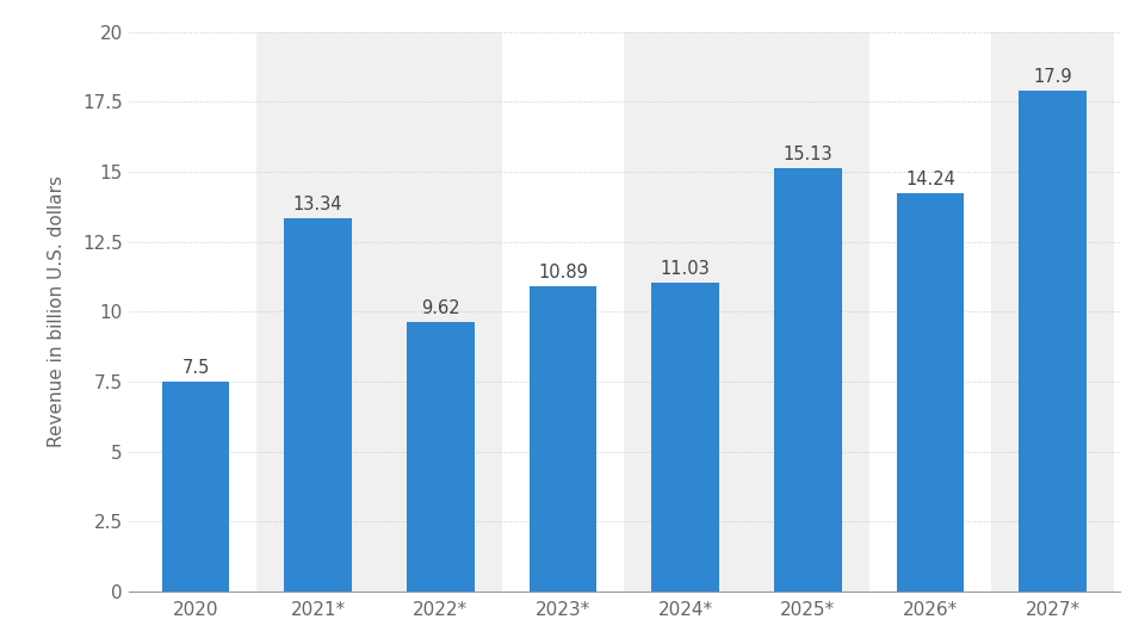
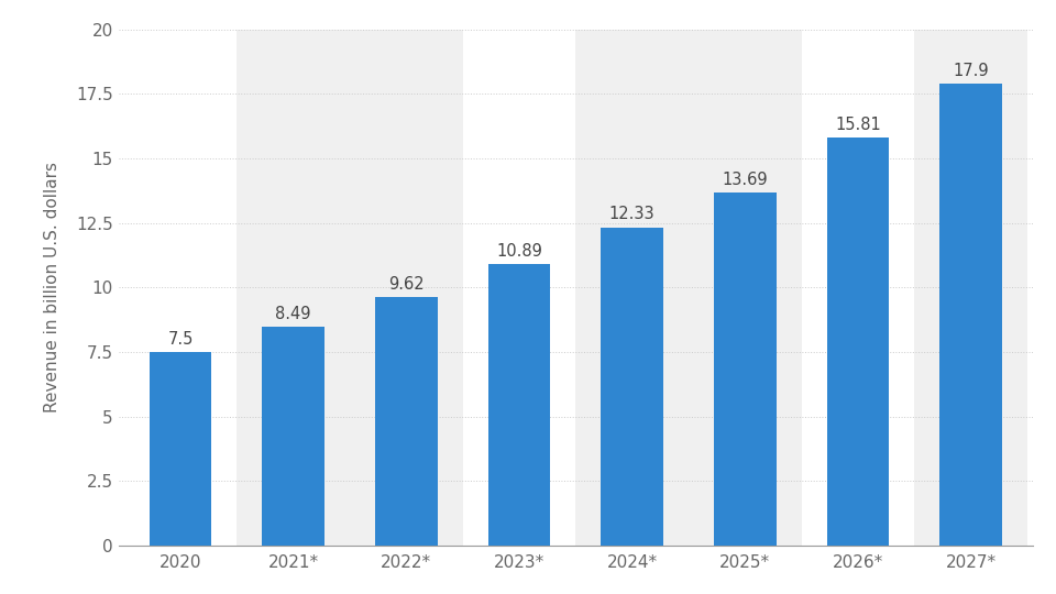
2021*: 13.34 -> 8.49
2024*: 11.03 -> 12.33
2025*: 15.13 -> 13.69
2026*: 14.24 -> 15.81
